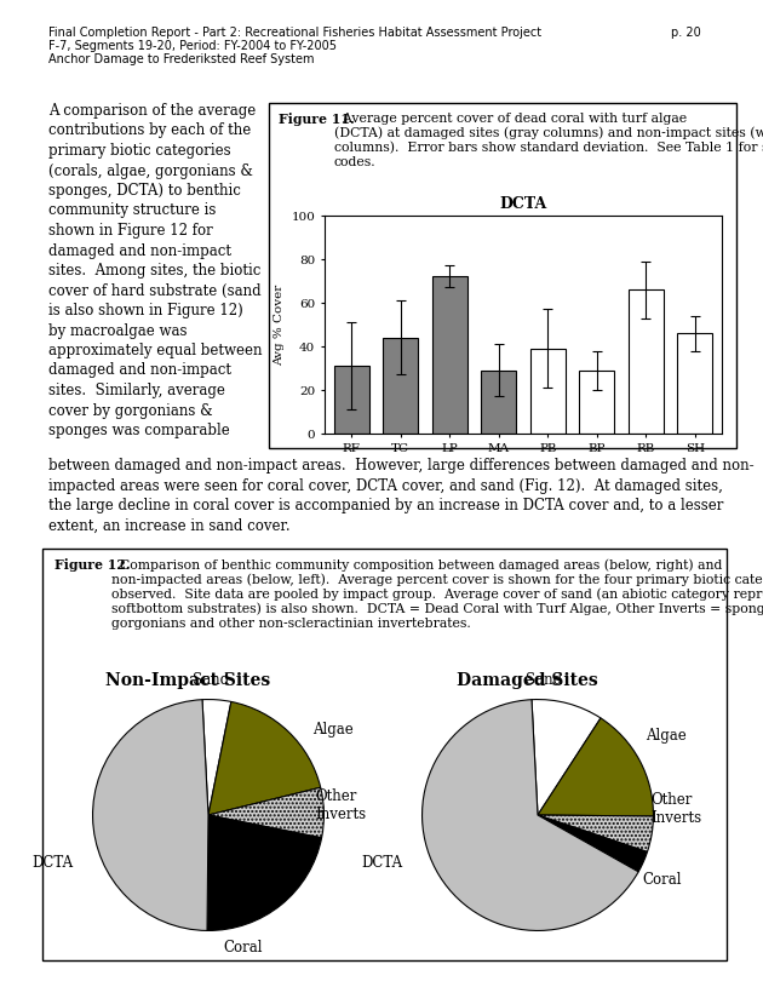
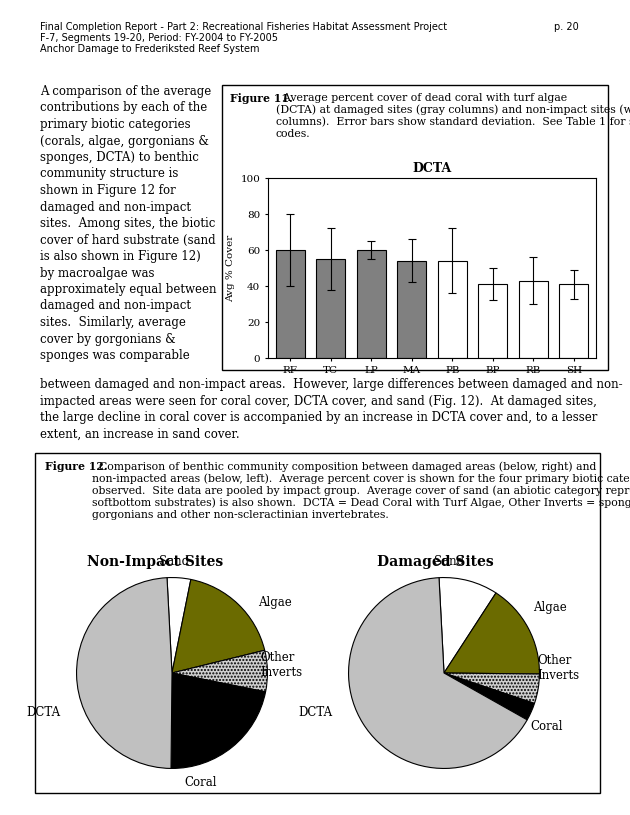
RF: 31 -> 60
TC: 44 -> 55
LP: 72 -> 60
MA: 29 -> 54
PB: 39 -> 54
BP: 29 -> 41
RB: 66 -> 43
SH: 46 -> 41
